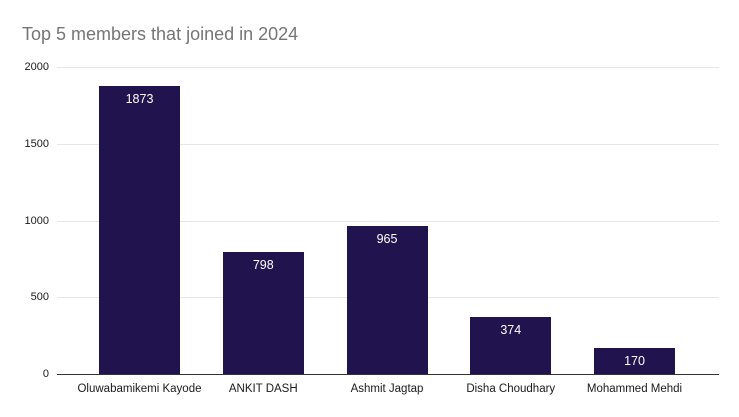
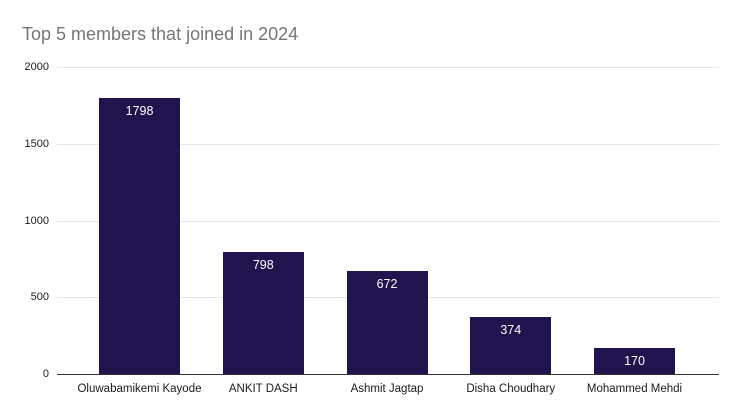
Oluwabamikemi Kayode: 1873 -> 1798
Ashmit Jagtap: 965 -> 672
